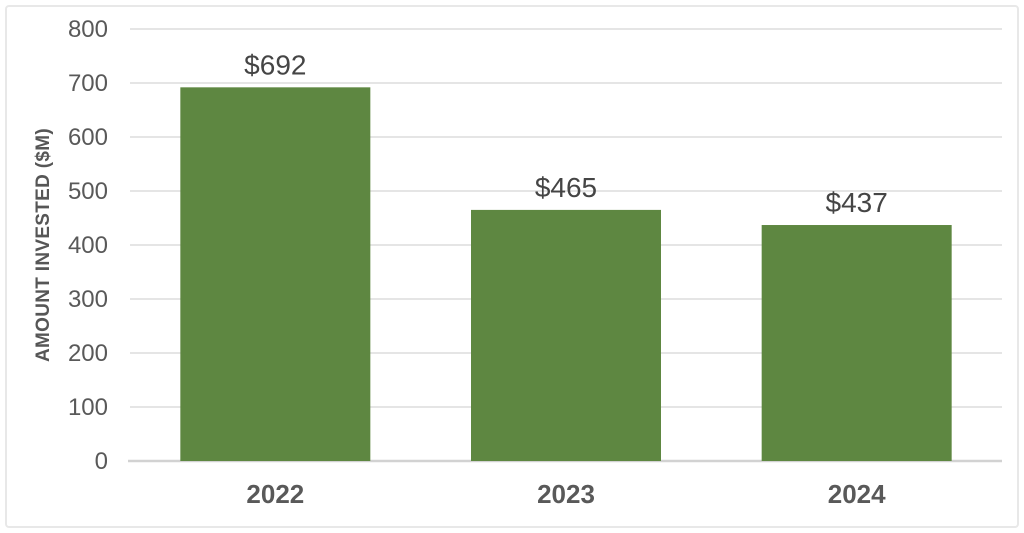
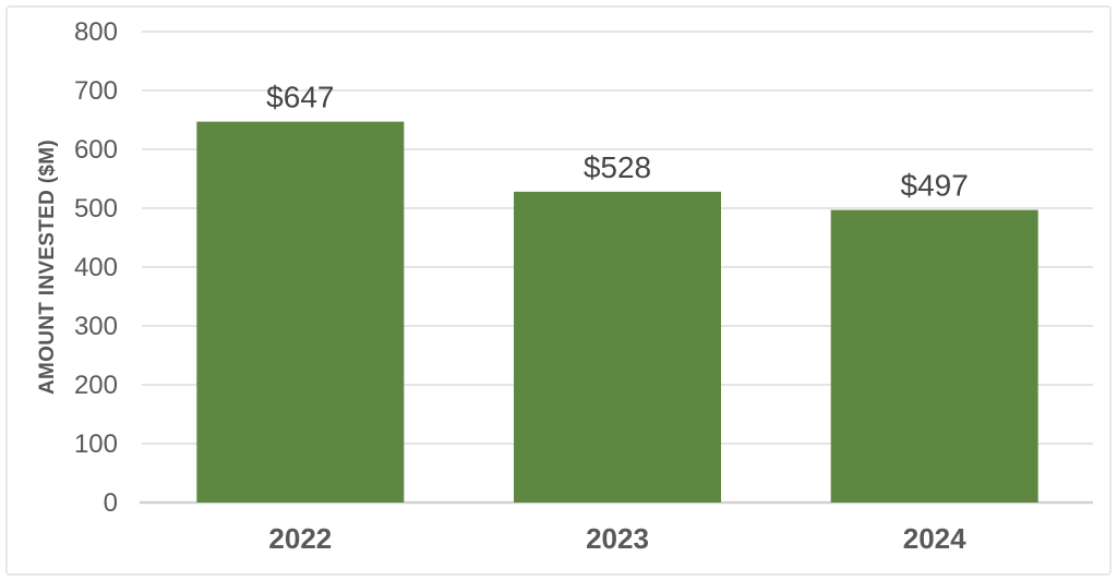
2022: $692 -> $647
2023: $465 -> $528
2024: $437 -> $497
